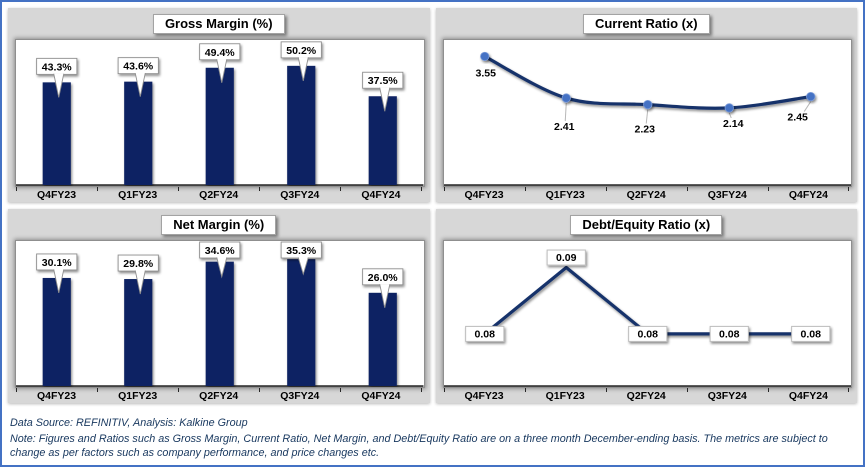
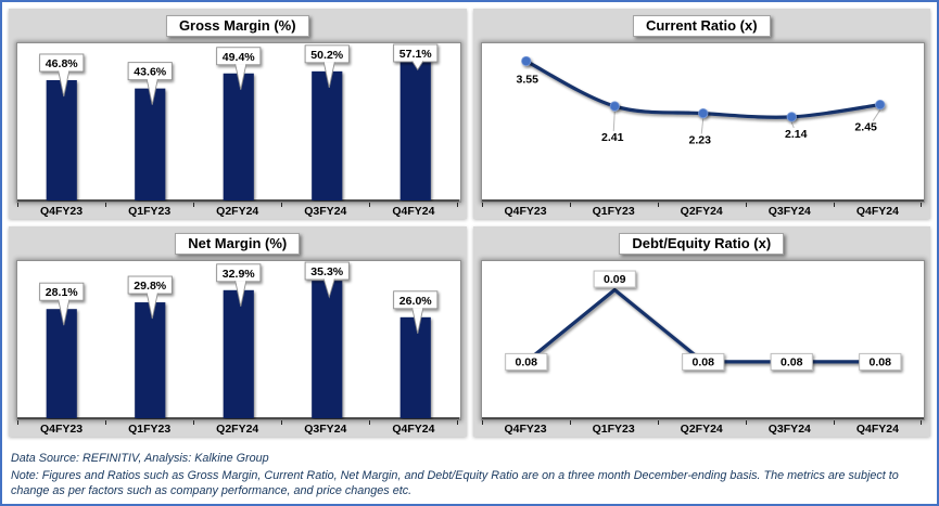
Gross Margin (%)/Q4FY23: 43.3% -> 46.8%
Gross Margin (%)/Q4FY24: 37.5% -> 57.1%
Net Margin (%)/Q4FY23: 30.1% -> 28.1%
Net Margin (%)/Q2FY24: 34.6% -> 32.9%
